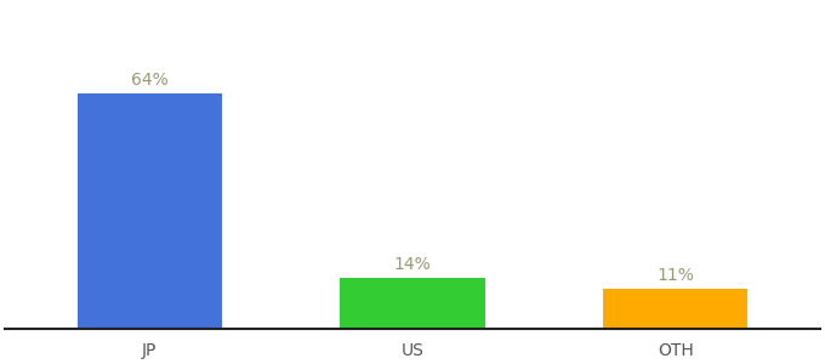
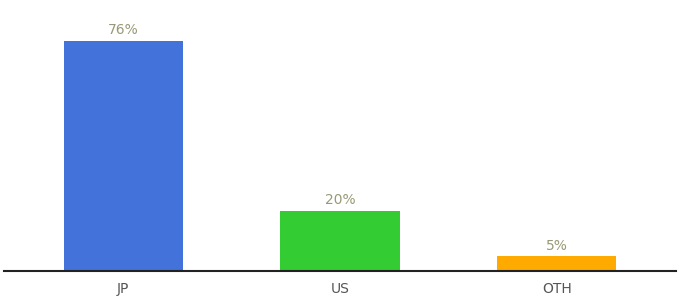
JP: 64% -> 76%
US: 14% -> 20%
OTH: 11% -> 5%
